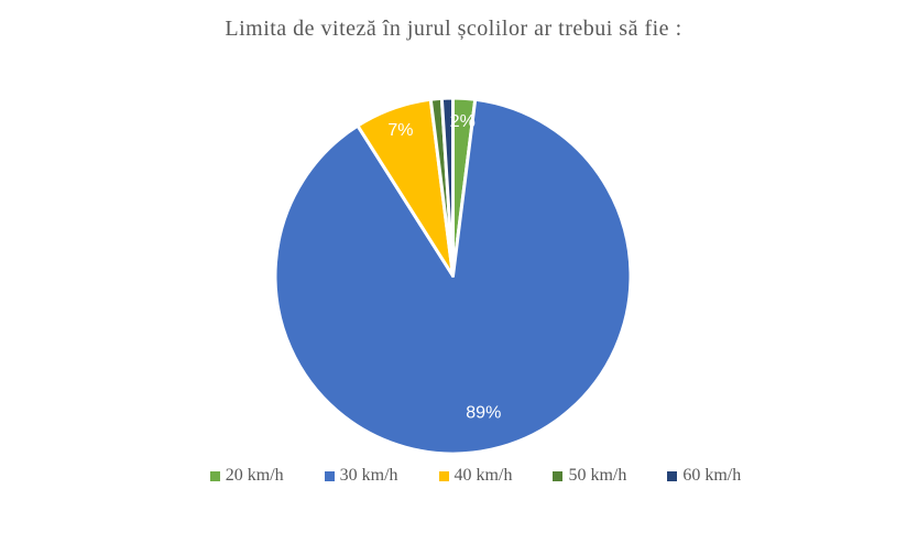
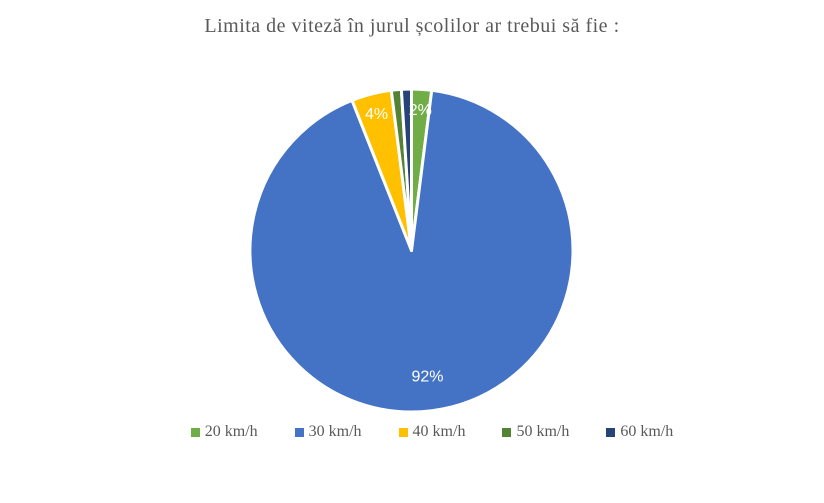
30 km/h: 89% -> 92%
40 km/h: 7% -> 4%
